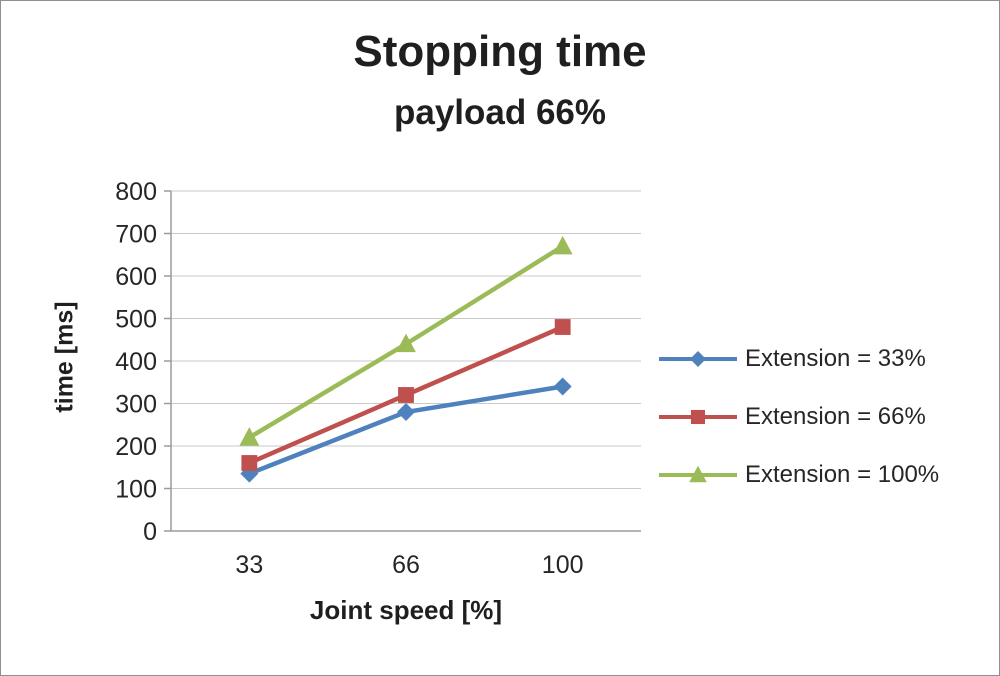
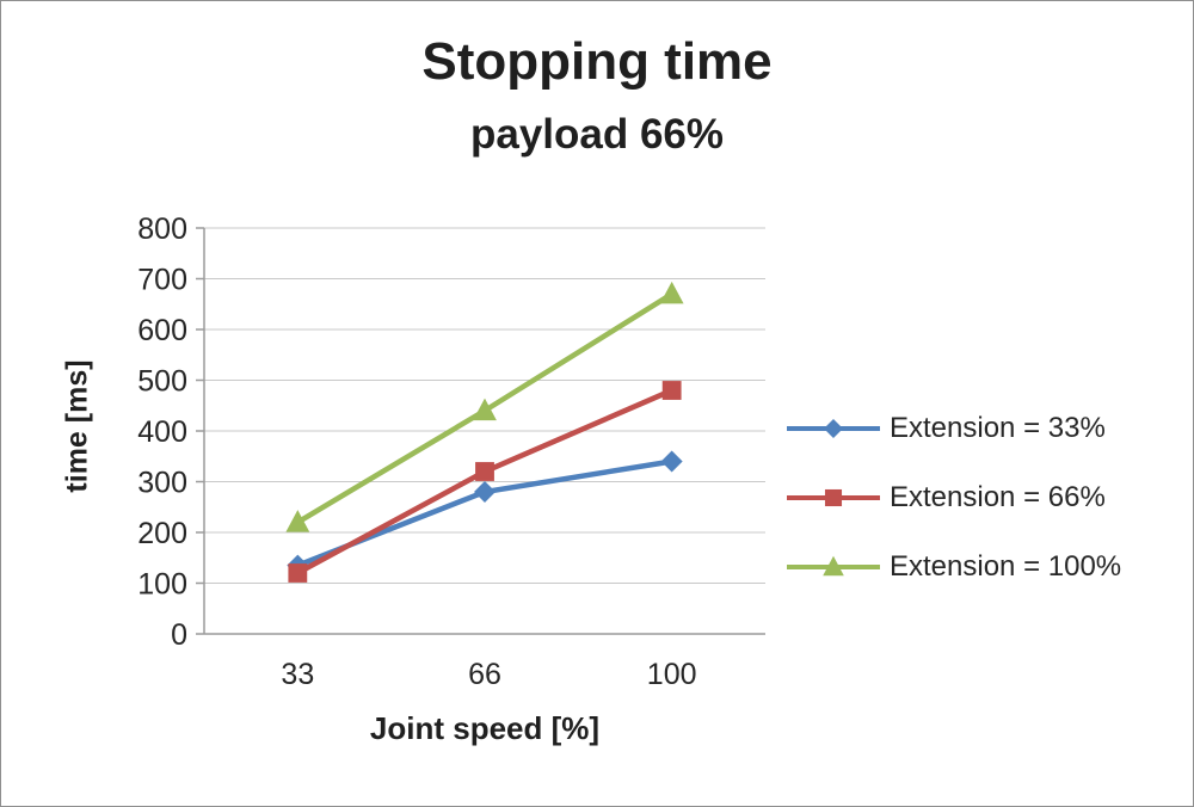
Extension = 66%/33: 160 -> 120
